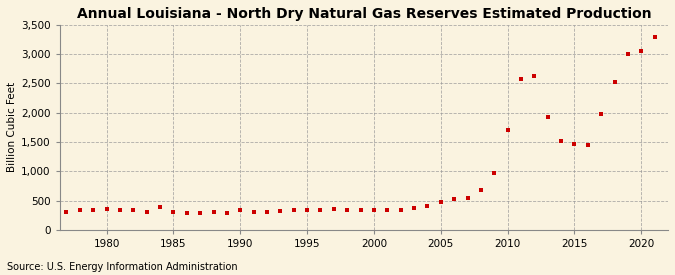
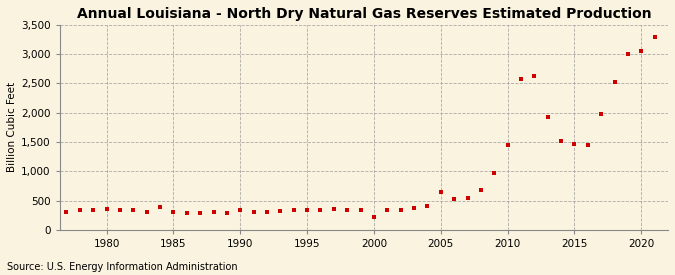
2000: 340 -> 220
2005: 480 -> 640
2010: 1,700 -> 1,440
